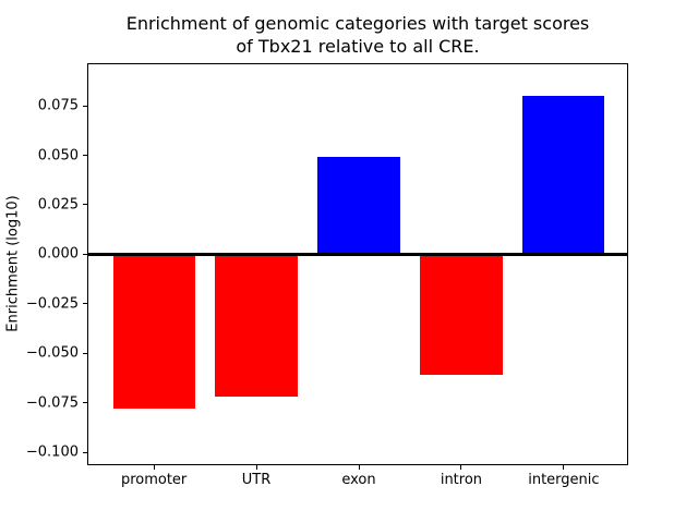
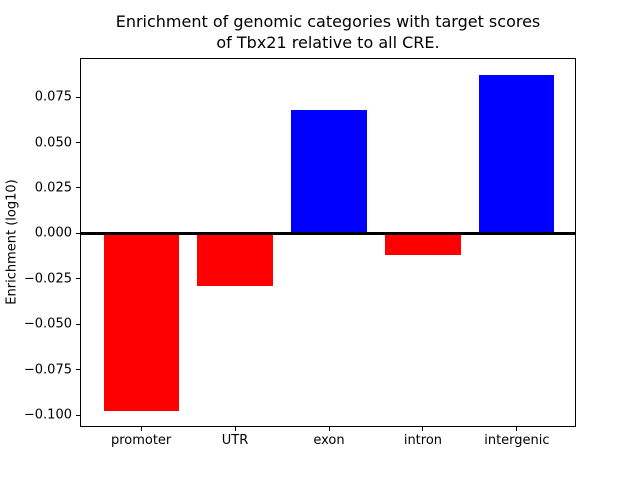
promoter: -0.078 -> -0.098
UTR: -0.072 -> -0.029
exon: 0.049 -> 0.068
intron: -0.061 -> -0.012
intergenic: 0.080 -> 0.087
